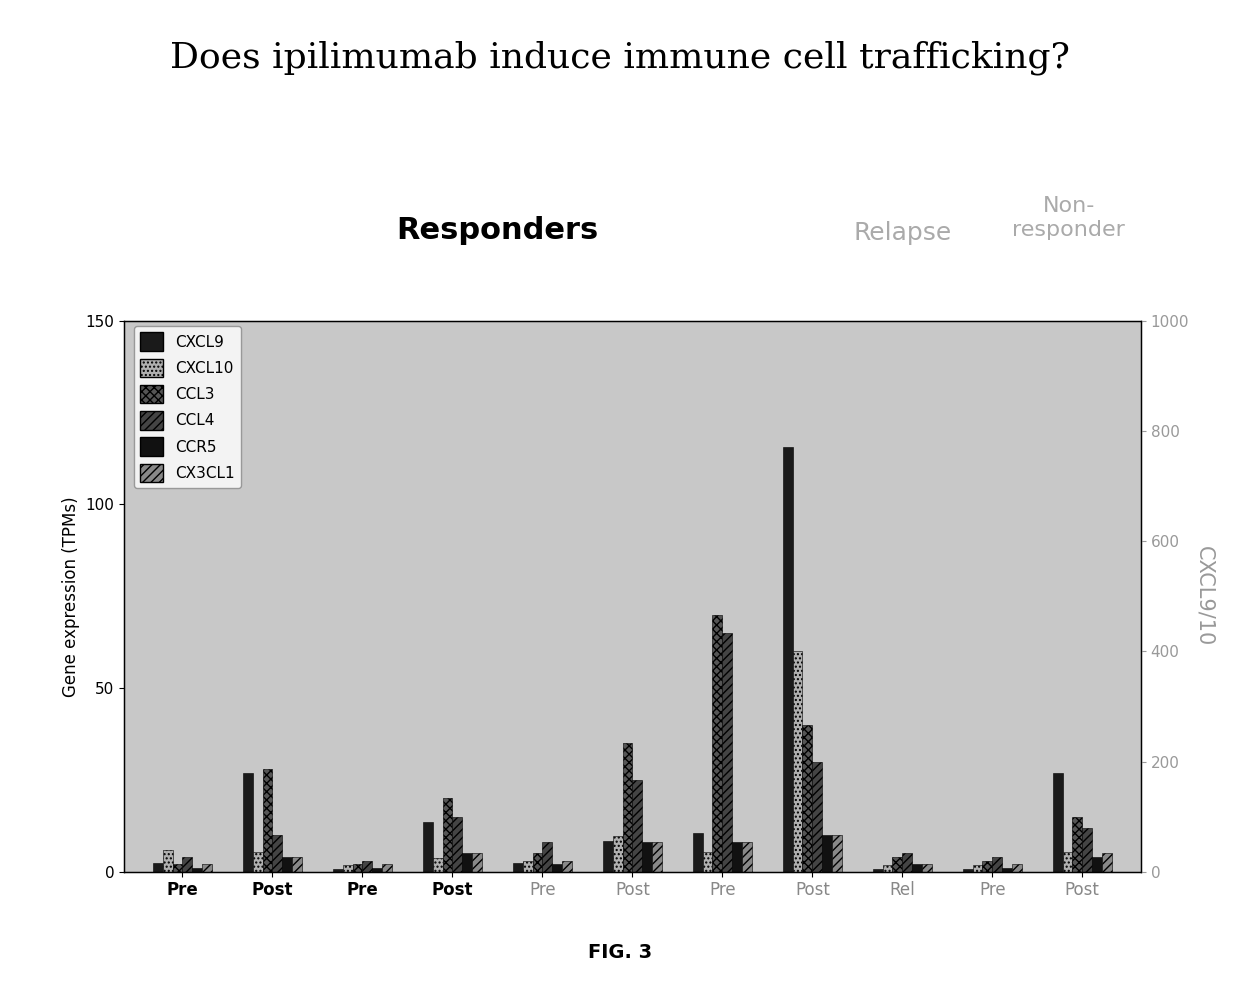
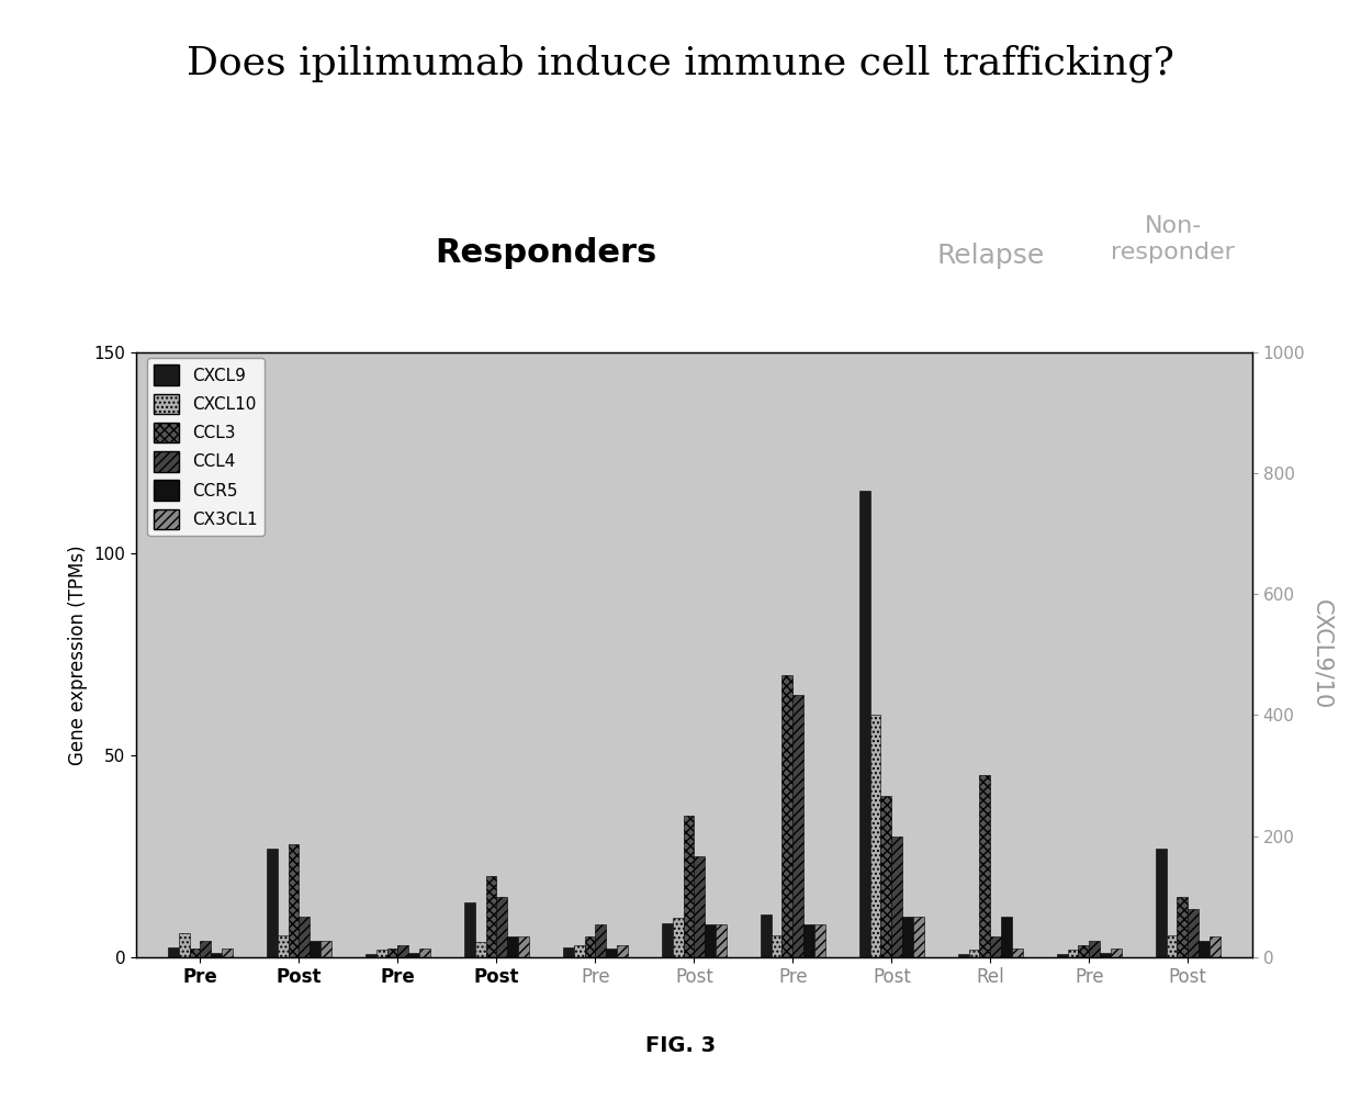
CCL3/Rel: 4 -> 45
CCR5/Rel: 2 -> 10
